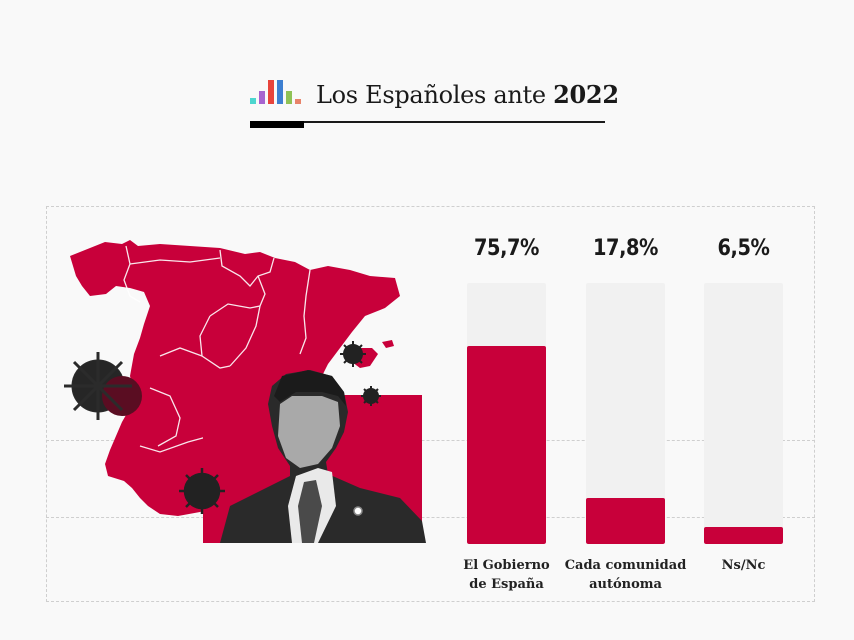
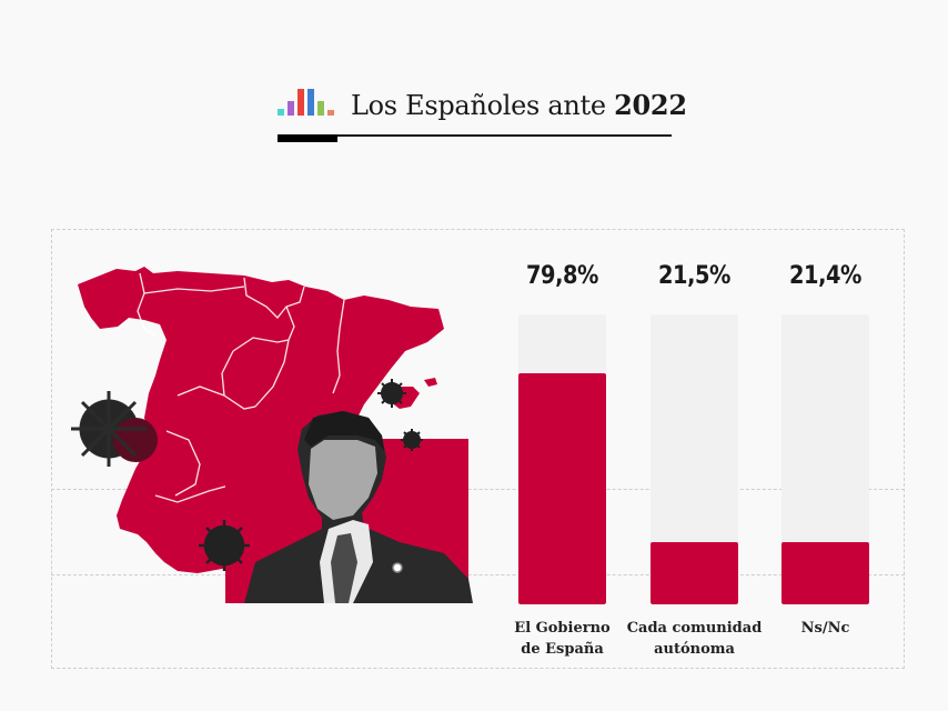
El Gobierno de España: 75,7% -> 79,8%
Cada comunidad autónoma: 17,8% -> 21,5%
Ns/Nc: 6,5% -> 21,4%
